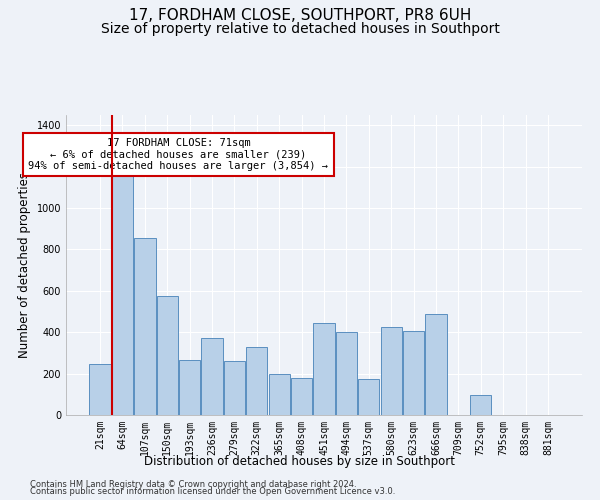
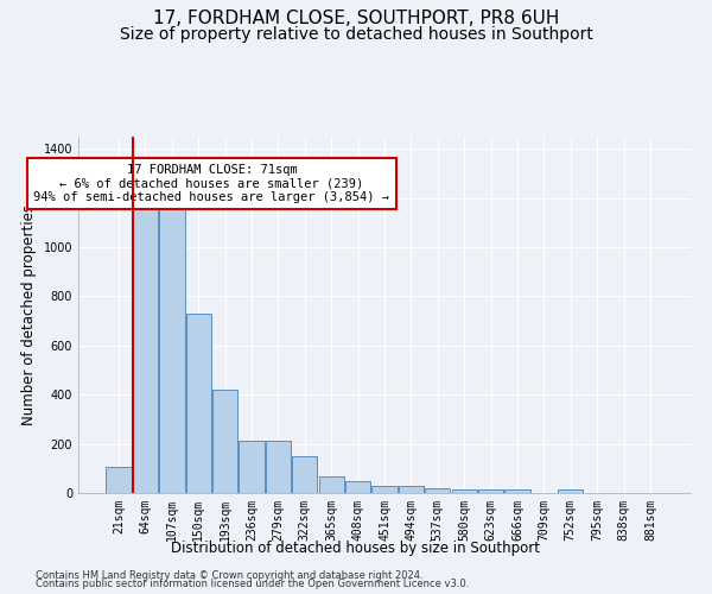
21sqm: 245 -> 107
107sqm: 855 -> 1165
150sqm: 575 -> 730
193sqm: 265 -> 420
236sqm: 370 -> 215
279sqm: 260 -> 215
322sqm: 330 -> 150
365sqm: 200 -> 70
408sqm: 180 -> 50
451sqm: 445 -> 30
494sqm: 400 -> 30
537sqm: 175 -> 20
580sqm: 425 -> 15
623sqm: 405 -> 15
666sqm: 490 -> 15
752sqm: 95 -> 15
